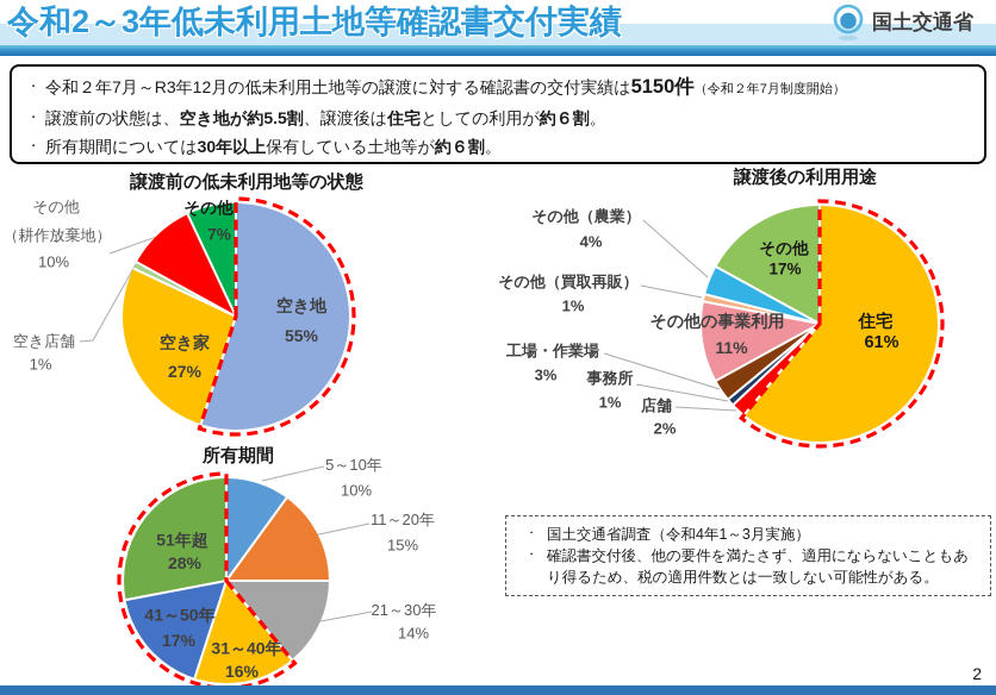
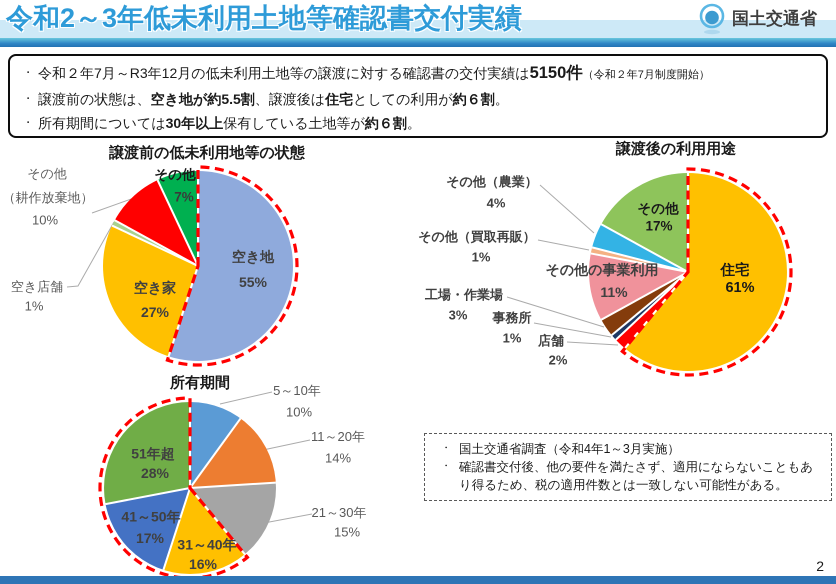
所有期間/11～20年: 15% -> 14%
所有期間/21～30年: 14% -> 15%
